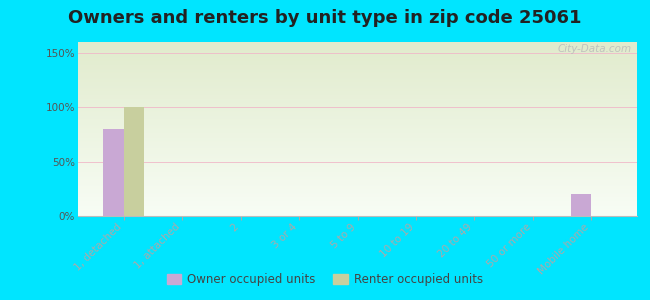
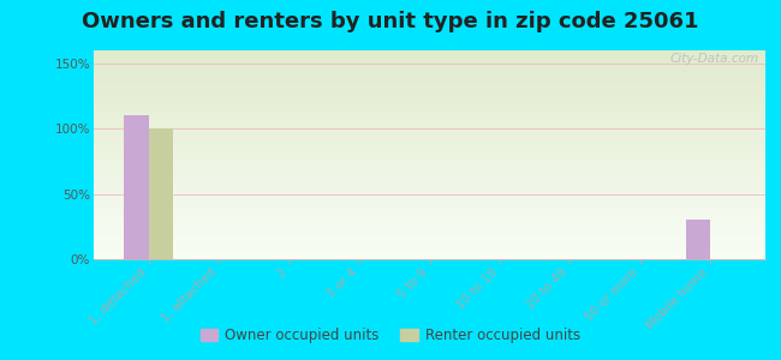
Owner occupied units/1, detached: 80% -> 110%
Owner occupied units/Mobile home: 20% -> 30%
